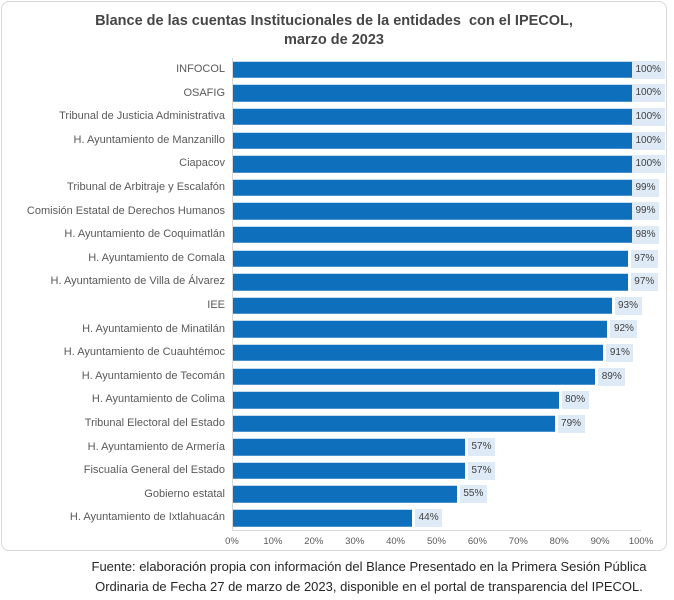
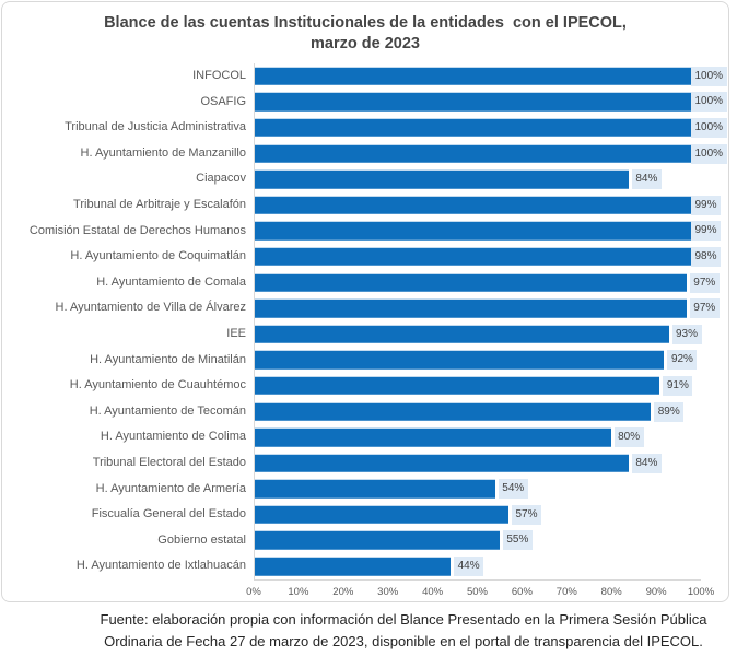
Ciapacov: 100% -> 84%
Tribunal Electoral del Estado: 79% -> 84%
H. Ayuntamiento de Armería: 57% -> 54%
